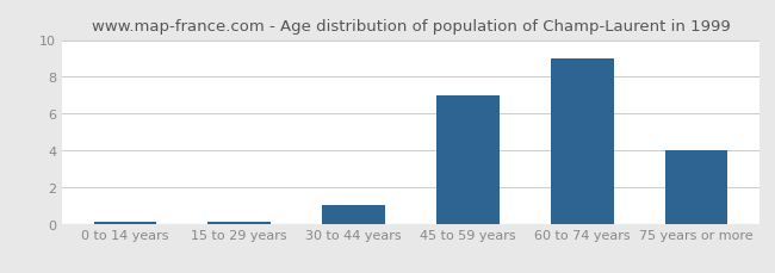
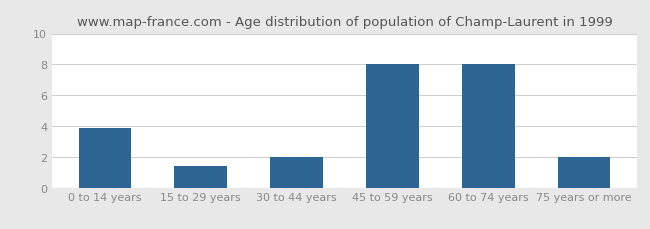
0 to 14 years: 0.1 -> 3.9
15 to 29 years: 0.1 -> 1.4
30 to 44 years: 1.0 -> 2.0
45 to 59 years: 7.0 -> 8.0
60 to 74 years: 9.0 -> 8.0
75 years or more: 4.0 -> 2.0
